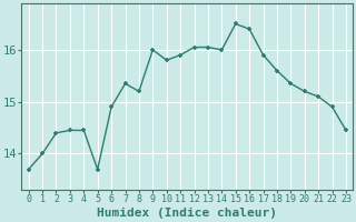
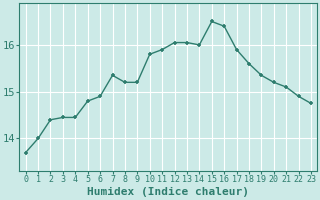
5: 13.70 -> 14.80
9: 16.00 -> 15.20
23: 14.45 -> 14.75
